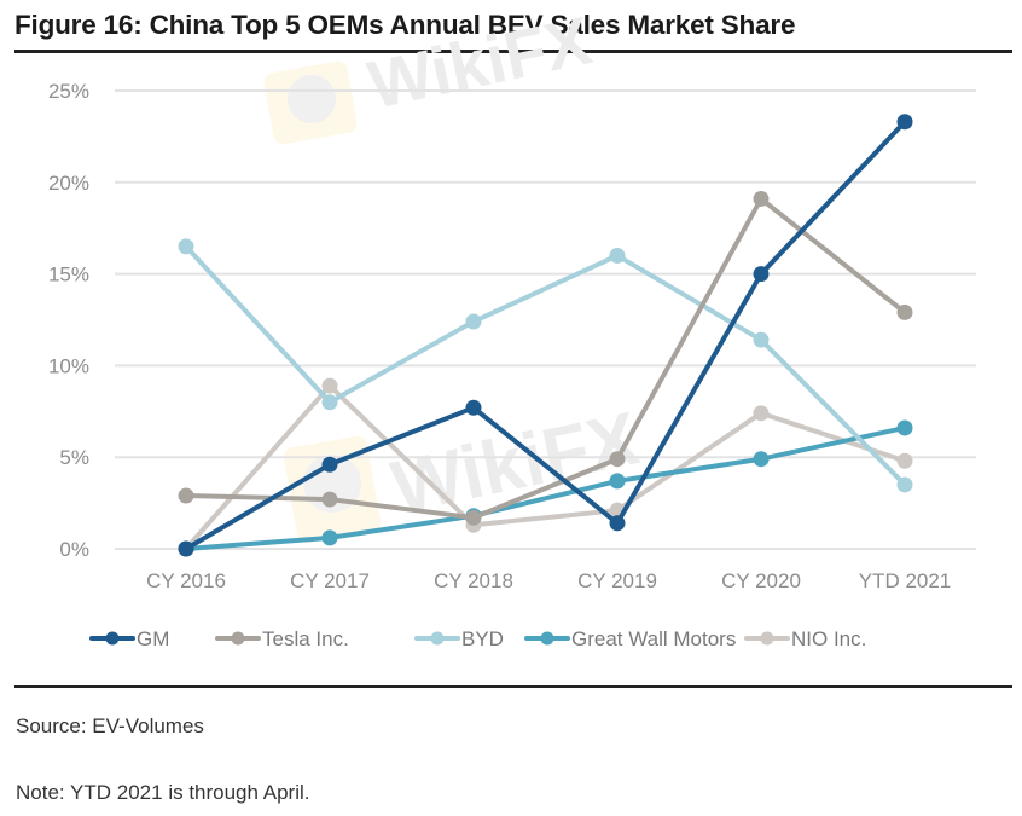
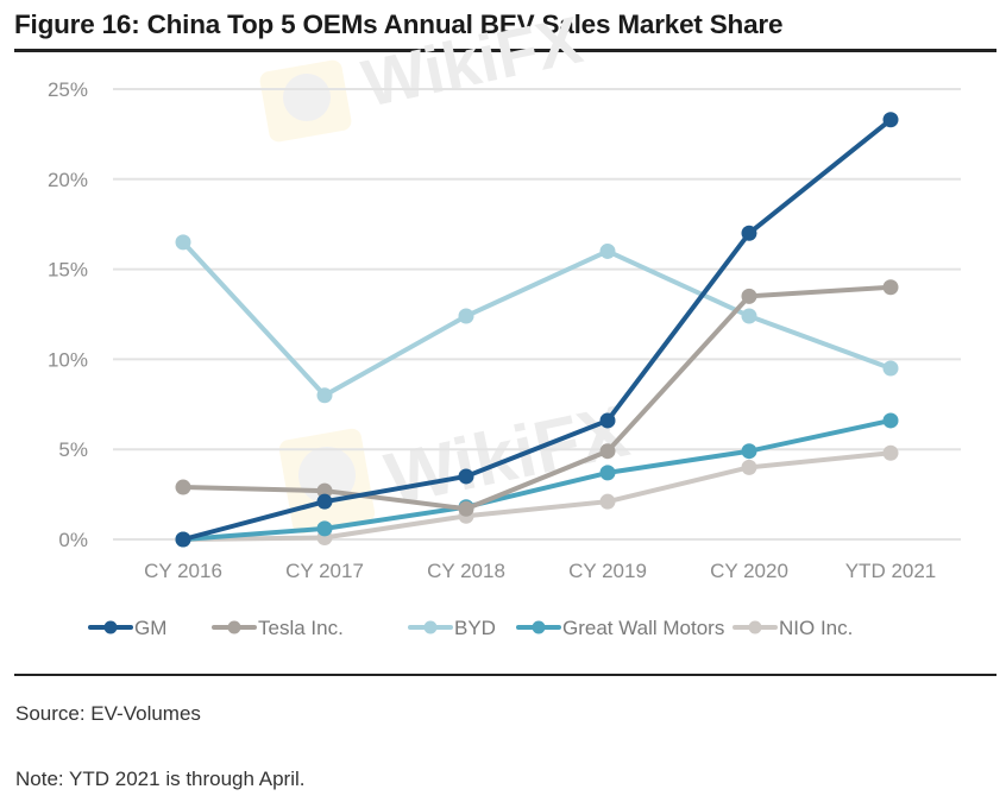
GM/CY 2017: 4.6% -> 2.1%
NIO Inc./CY 2017: 8.9% -> 0.1%
GM/CY 2018: 7.7% -> 3.5%
GM/CY 2019: 1.4% -> 6.6%
GM/CY 2020: 15.0% -> 17.0%
Tesla Inc./CY 2020: 19.1% -> 13.5%
BYD/CY 2020: 11.4% -> 12.4%
NIO Inc./CY 2020: 7.4% -> 4.0%
Tesla Inc./YTD 2021: 12.9% -> 14.0%
BYD/YTD 2021: 3.5% -> 9.5%
